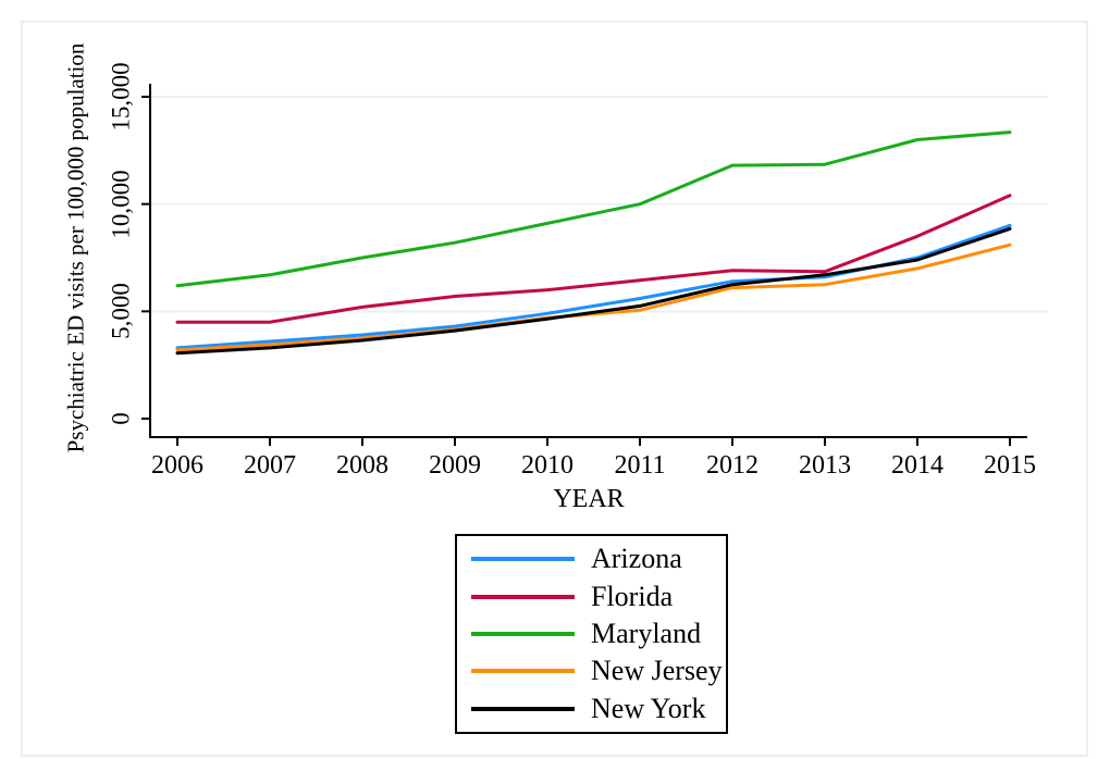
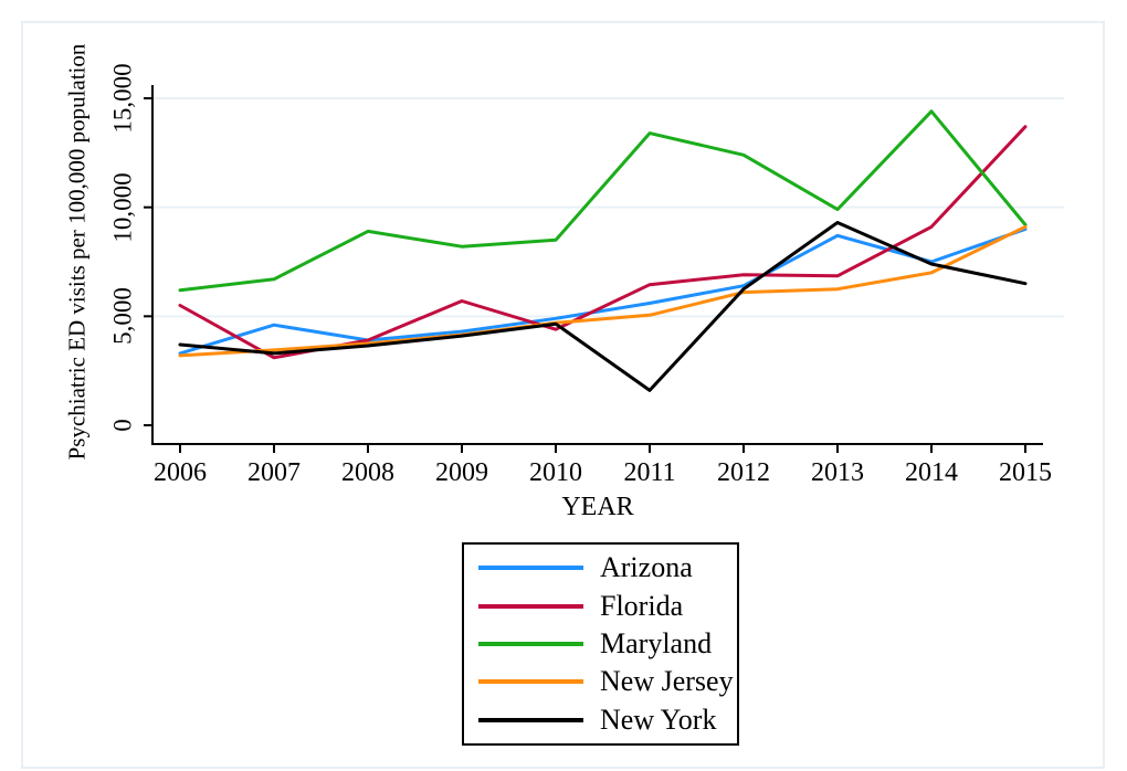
Florida/2006: 4500 -> 5500
New York/2006: 3000 -> 3700
Arizona/2007: 3600 -> 4600
Florida/2007: 4500 -> 3100
Florida/2008: 5200 -> 3900
Maryland/2008: 7500 -> 8900
Florida/2010: 6000 -> 4400
Maryland/2010: 9100 -> 8500
Maryland/2011: 10000 -> 13400
New York/2011: 5200 -> 1600
Maryland/2012: 11800 -> 12400
Arizona/2013: 6600 -> 8700
Maryland/2013: 11800 -> 9900
New York/2013: 6700 -> 9300
Florida/2014: 8500 -> 9100
Maryland/2014: 13000 -> 14400
Florida/2015: 10400 -> 13700
Maryland/2015: 13400 -> 9200
New Jersey/2015: 8100 -> 9100
New York/2015: 8800 -> 6500
